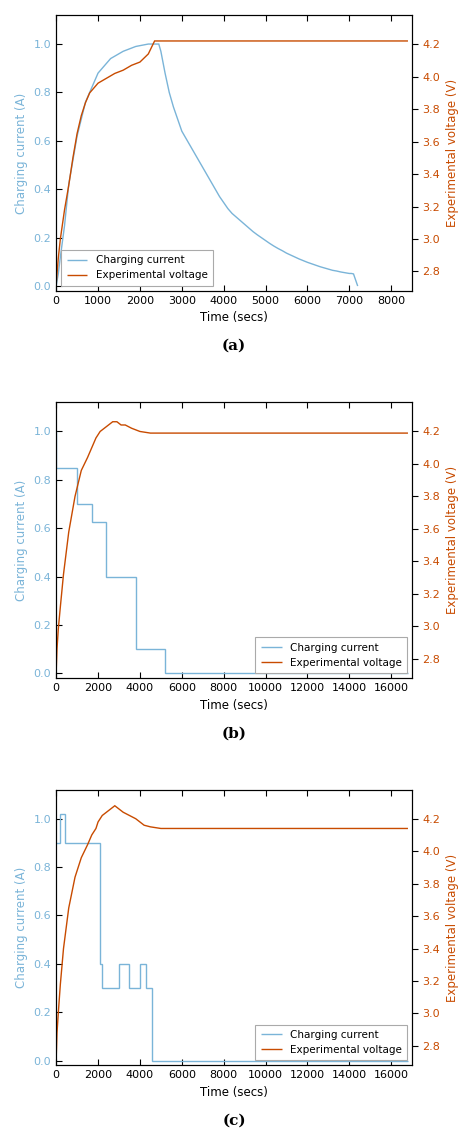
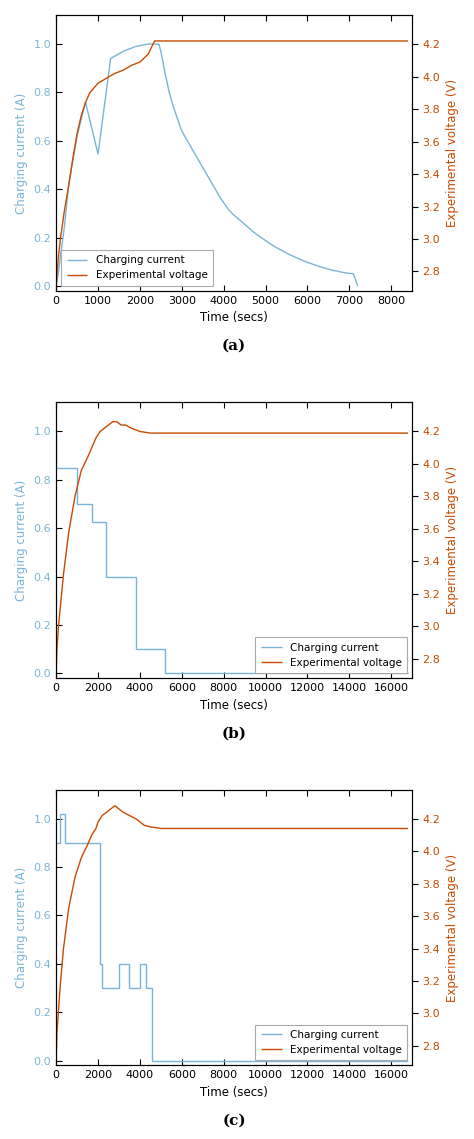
Charging current/1000: 0.880 -> 0.545
